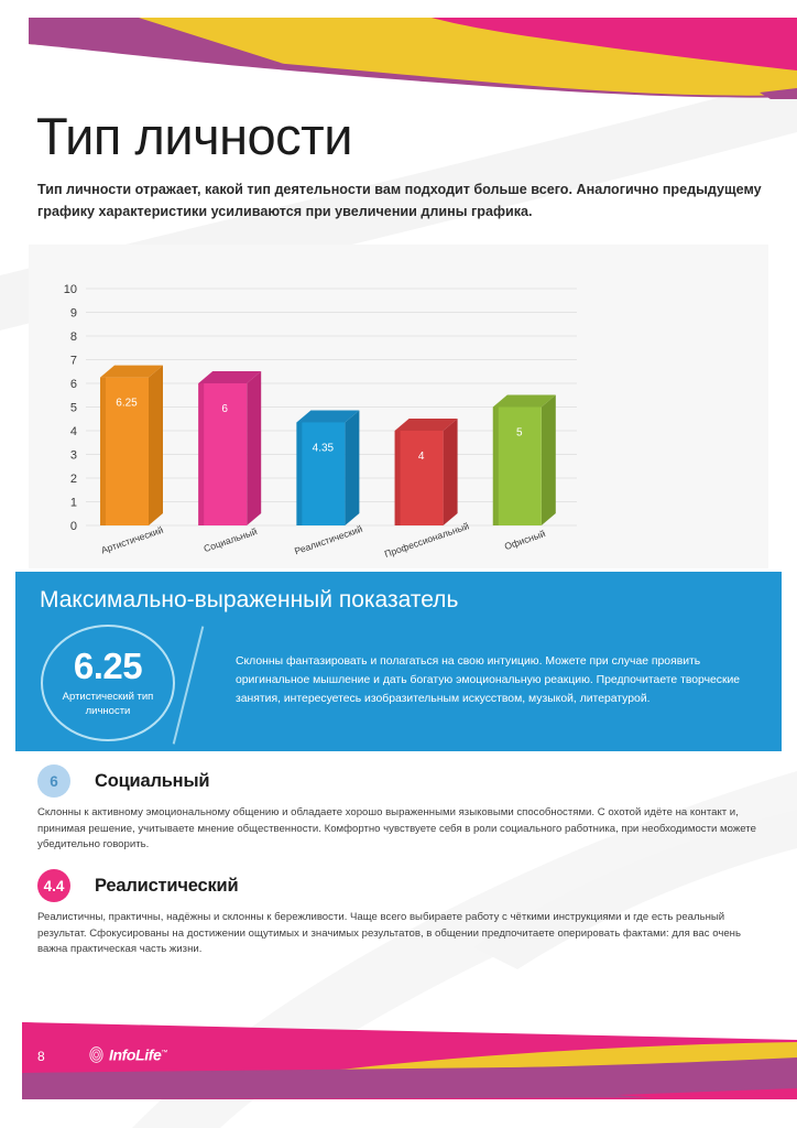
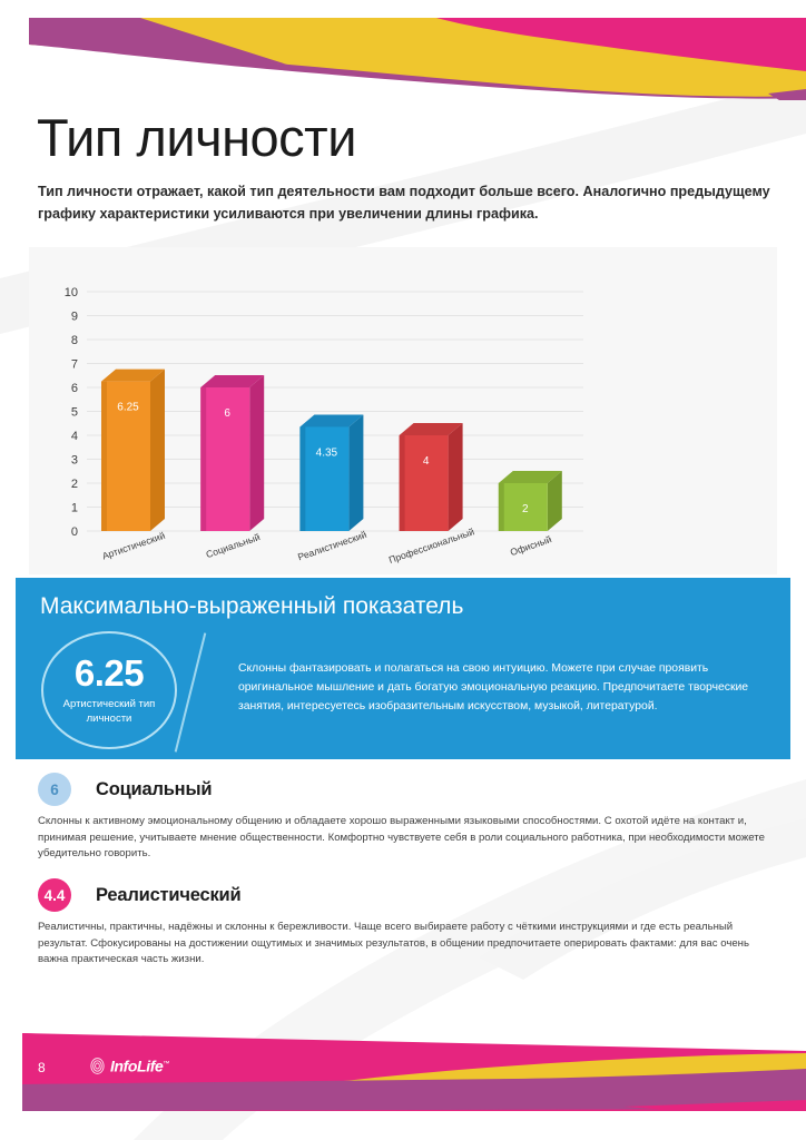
Офисный: 5 -> 2
